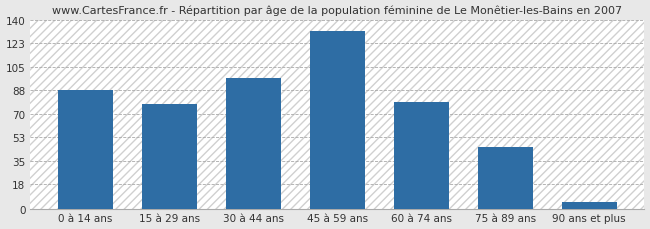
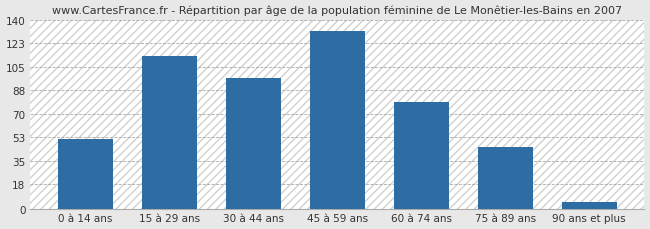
0 à 14 ans: 88 -> 52
15 à 29 ans: 78 -> 113
